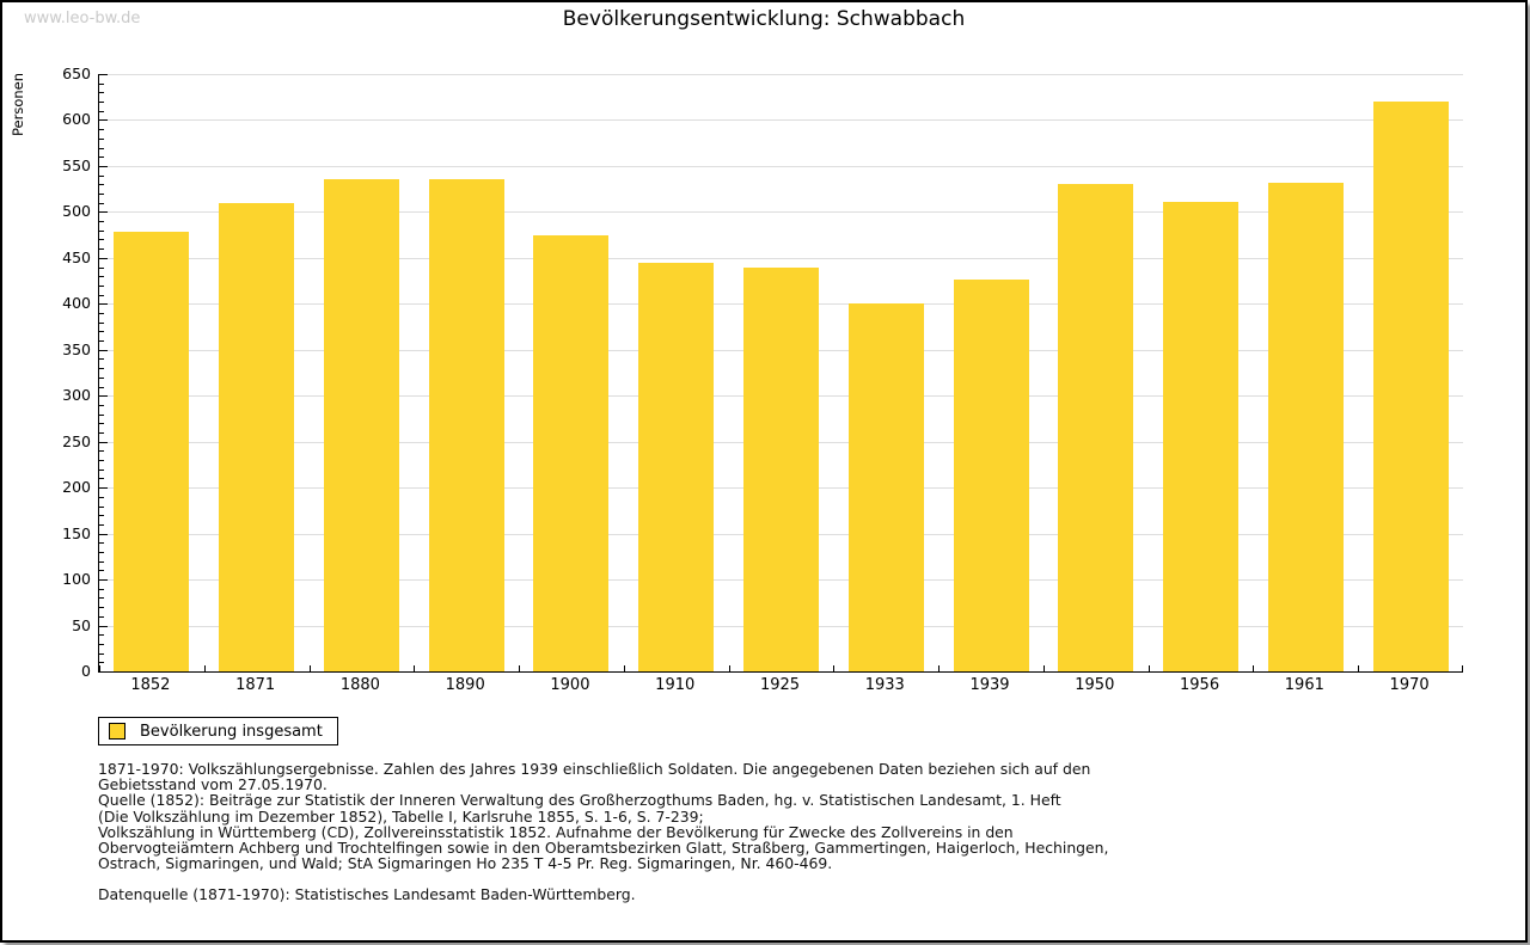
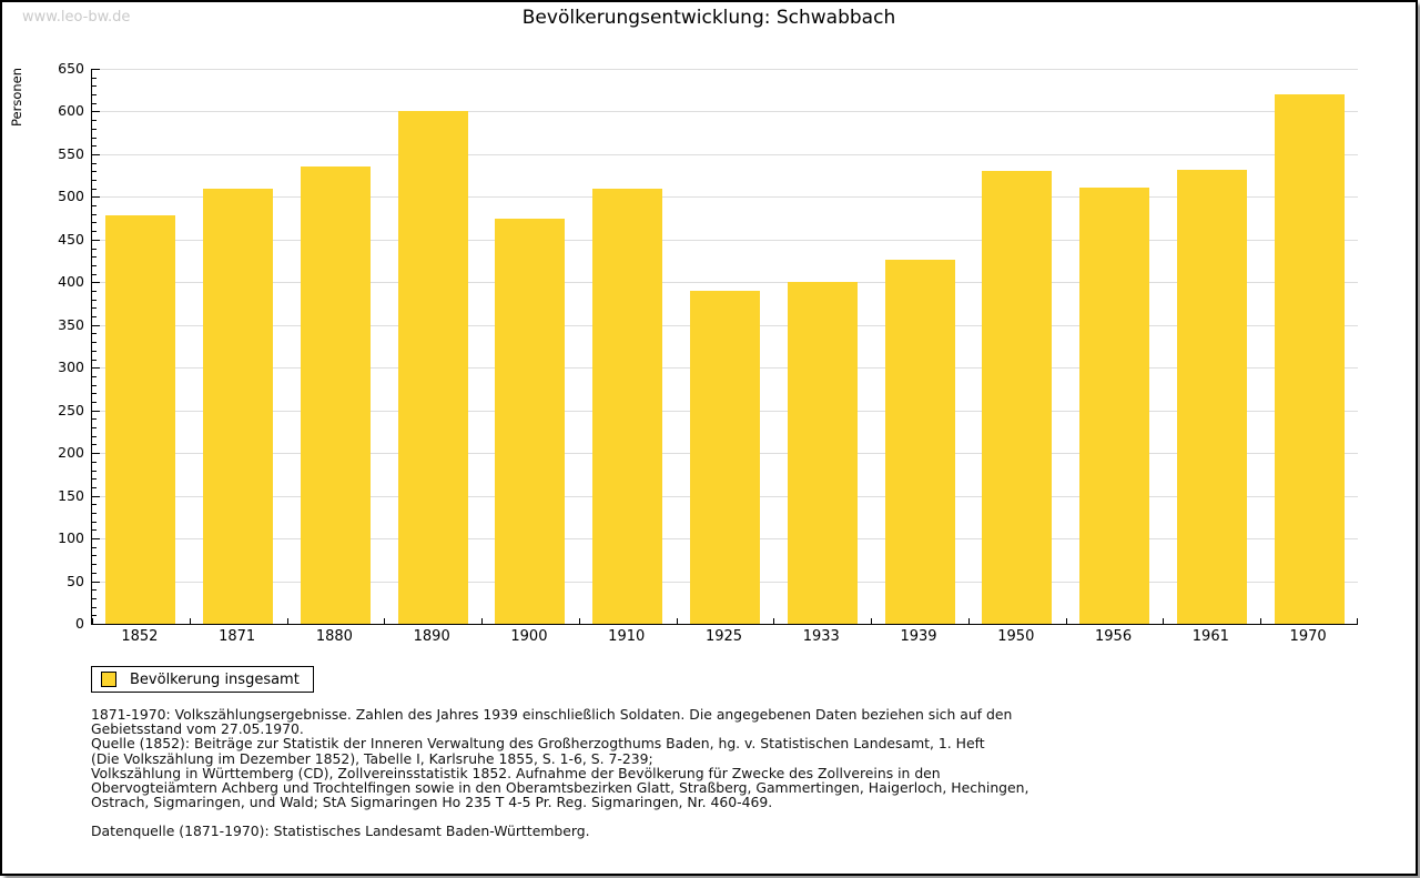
1890: 540 -> 600
1910: 440 -> 510
1925: 440 -> 390
